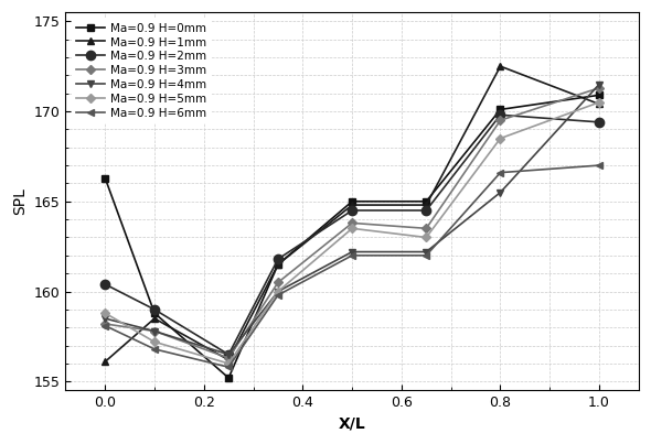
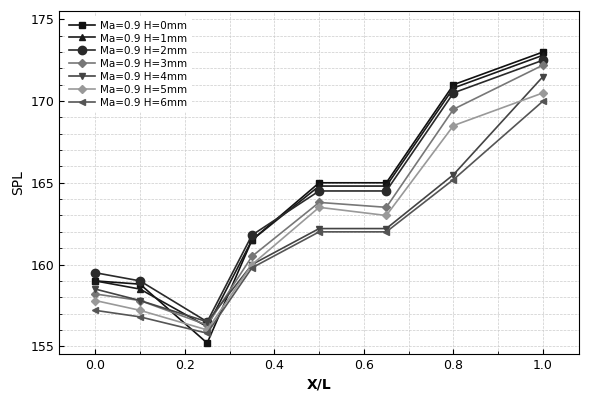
Ma=0.9 H=0mm/0.0: 166.3 -> 159.0
Ma=0.9 H=1mm/0.0: 156.1 -> 159.0
Ma=0.9 H=2mm/0.0: 160.4 -> 159.5
Ma=0.9 H=5mm/0.0: 158.8 -> 157.8
Ma=0.9 H=6mm/0.0: 158.1 -> 157.2
Ma=0.9 H=0mm/0.8: 170.1 -> 171.0
Ma=0.9 H=1mm/0.8: 172.5 -> 170.8
Ma=0.9 H=2mm/0.8: 169.8 -> 170.5
Ma=0.9 H=6mm/0.8: 166.6 -> 165.2
Ma=0.9 H=0mm/1.0: 170.9 -> 173.0
Ma=0.9 H=1mm/1.0: 170.4 -> 172.8
Ma=0.9 H=2mm/1.0: 169.4 -> 172.5
Ma=0.9 H=3mm/1.0: 171.3 -> 172.2
Ma=0.9 H=6mm/1.0: 167.0 -> 170.0
